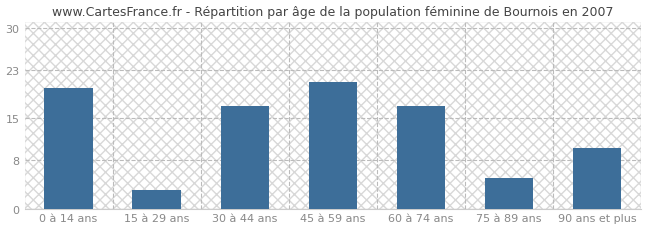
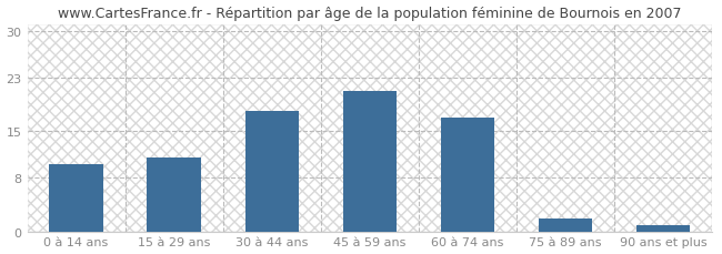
0 à 14 ans: 20 -> 10
15 à 29 ans: 3 -> 11
30 à 44 ans: 17 -> 18
75 à 89 ans: 5 -> 2
90 ans et plus: 10 -> 1
